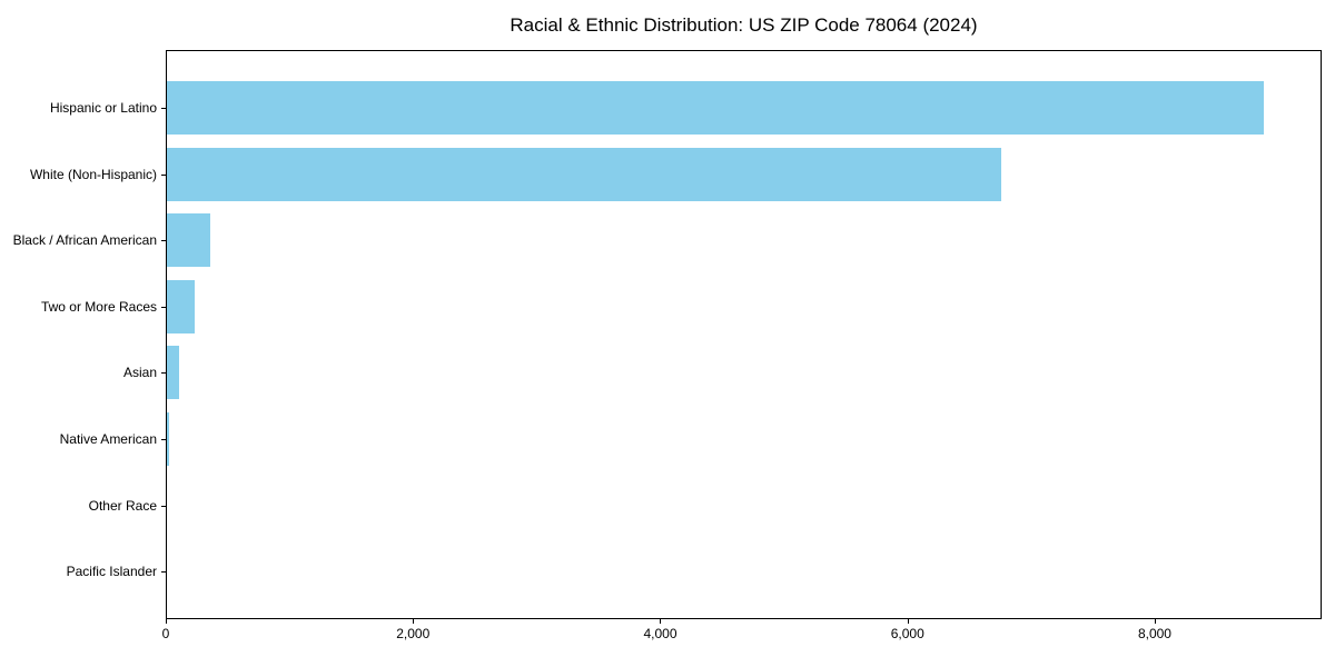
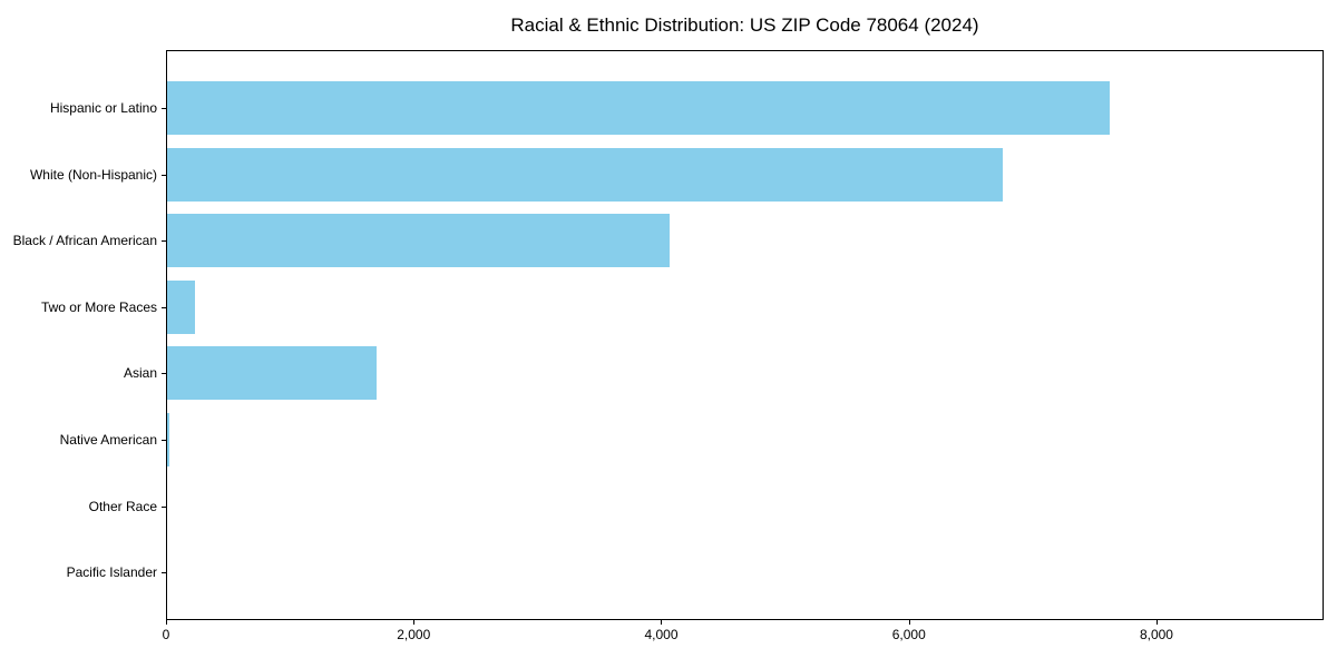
Hispanic or Latino: 8880 -> 7620
Black / African American: 360 -> 4070
Asian: 100 -> 1700
